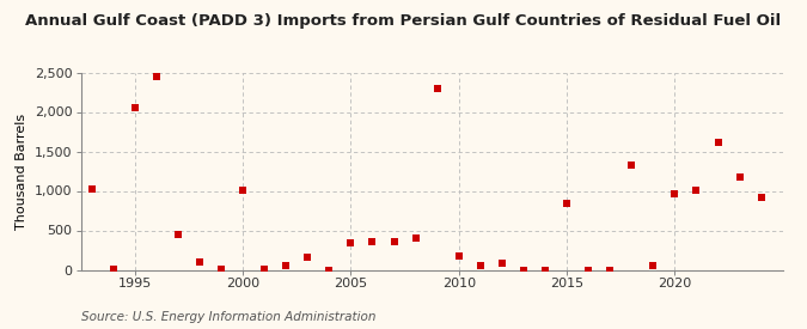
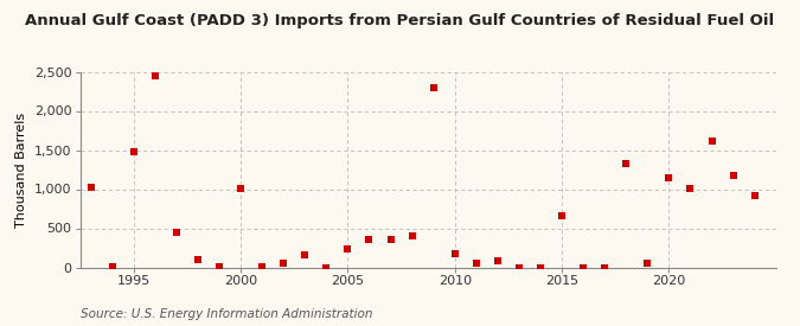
1995: 2,050 -> 1,480
2005: 340 -> 240
2015: 840 -> 660
2020: 960 -> 1,140
